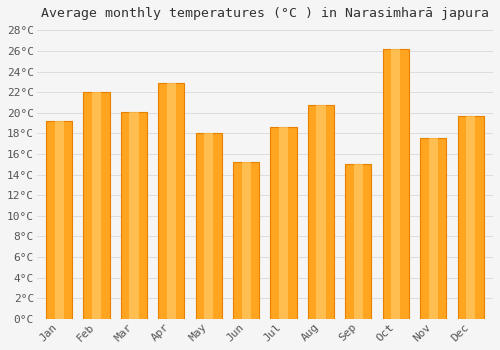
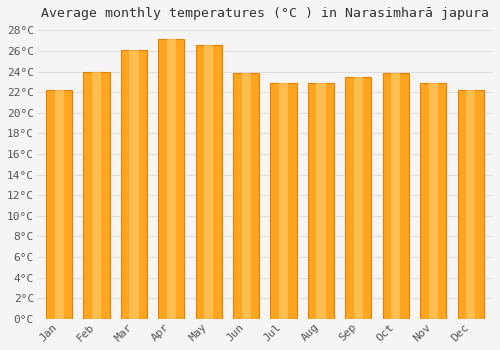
Jan: 19.2°C -> 22.2°C
Feb: 22.0°C -> 24.0°C
Mar: 20.1°C -> 26.1°C
Apr: 22.9°C -> 27.2°C
May: 18.0°C -> 26.6°C
Jun: 15.2°C -> 23.9°C
Jul: 18.6°C -> 22.9°C
Aug: 20.8°C -> 22.9°C
Sep: 15.0°C -> 23.5°C
Oct: 26.2°C -> 23.9°C
Nov: 17.6°C -> 22.9°C
Dec: 19.7°C -> 22.2°C
